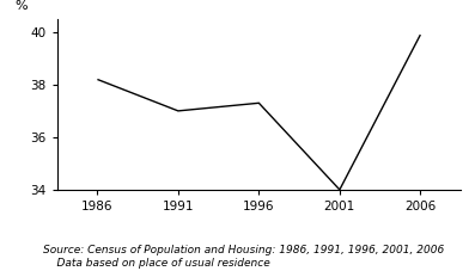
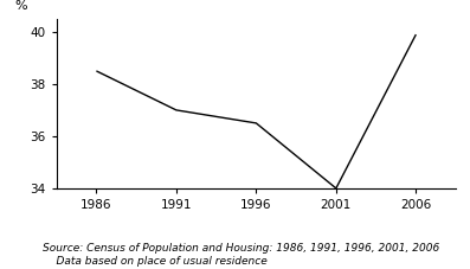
1986: 38.2 -> 38.5
1996: 37.3 -> 36.5
